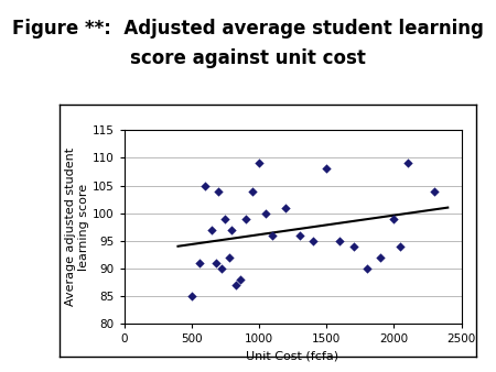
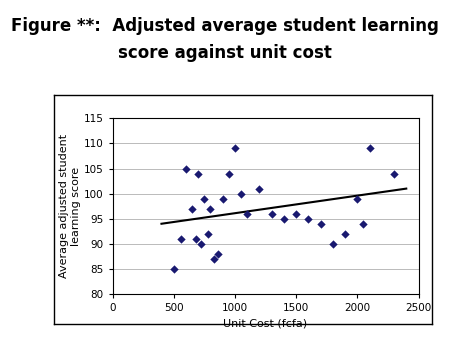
1500: 108 -> 96
